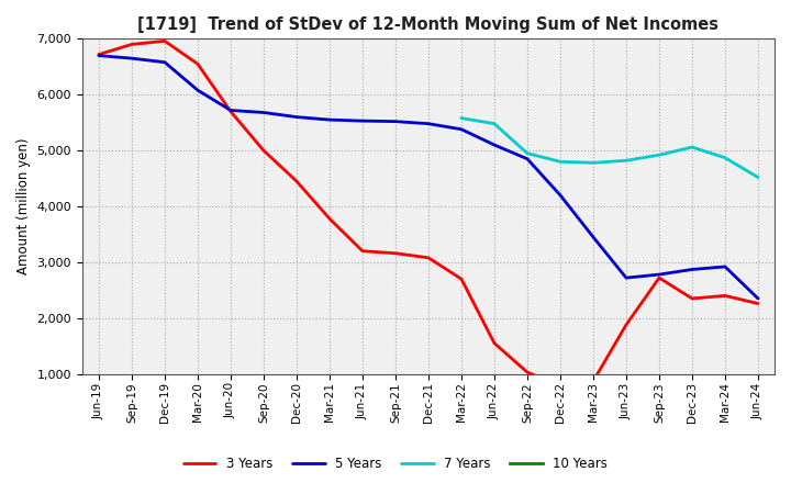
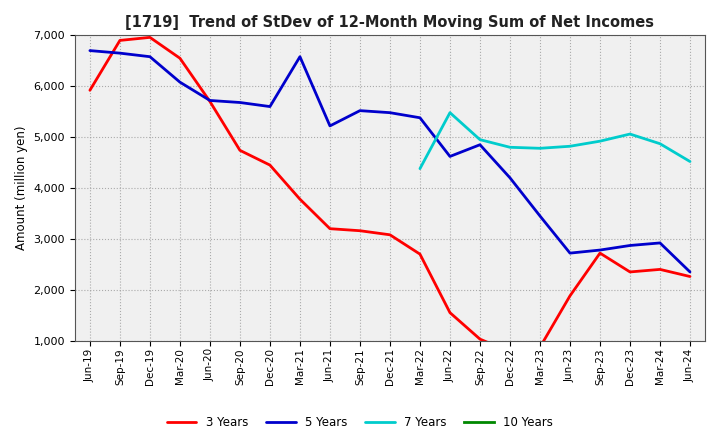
3 Years/Jun-19: 6,720 -> 5,920
3 Years/Sep-20: 5,000 -> 4,740
5 Years/Mar-21: 5,550 -> 6,580
5 Years/Jun-21: 5,530 -> 5,220
7 Years/Mar-22: 5,580 -> 4,380
5 Years/Jun-22: 5,100 -> 4,620
